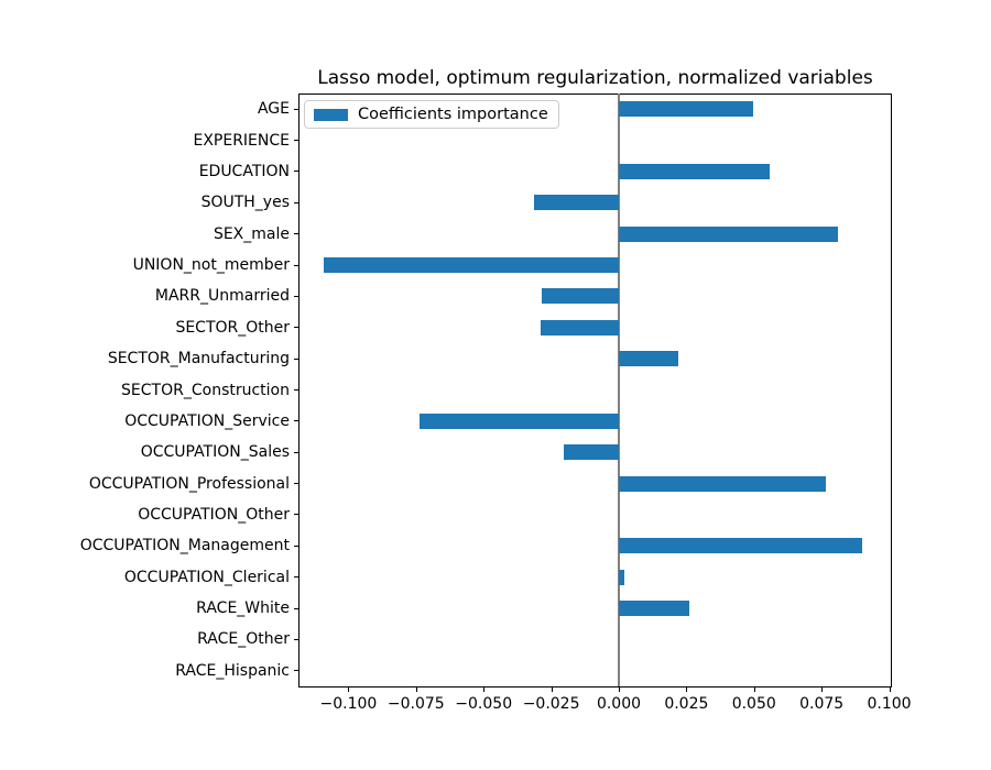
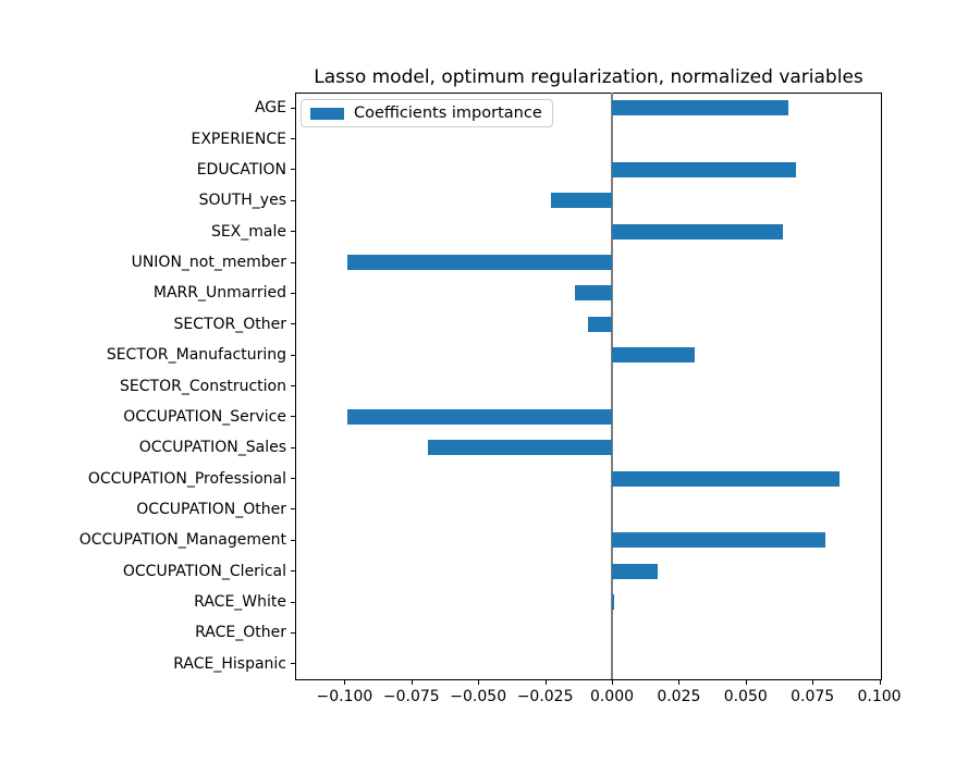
AGE: 0.050 -> 0.066
EDUCATION: 0.056 -> 0.069
SOUTH_yes: -0.031 -> -0.023
SEX_male: 0.081 -> 0.064
UNION_not_member: -0.109 -> -0.099
MARR_Unmarried: -0.028 -> -0.014
SECTOR_Other: -0.029 -> -0.009
SECTOR_Manufacturing: 0.022 -> 0.031
OCCUPATION_Service: -0.074 -> -0.099
OCCUPATION_Sales: -0.020 -> -0.069
OCCUPATION_Professional: 0.077 -> 0.085
OCCUPATION_Management: 0.090 -> 0.080
OCCUPATION_Clerical: 0.002 -> 0.017
RACE_White: 0.026 -> 0.001
